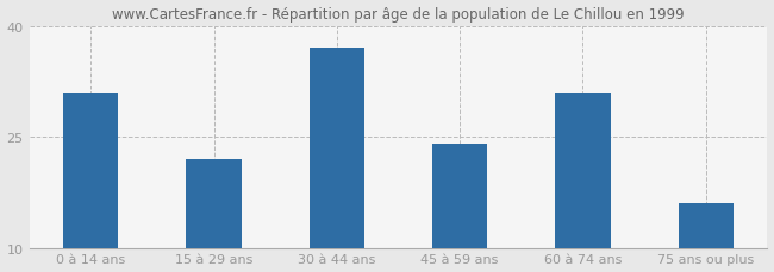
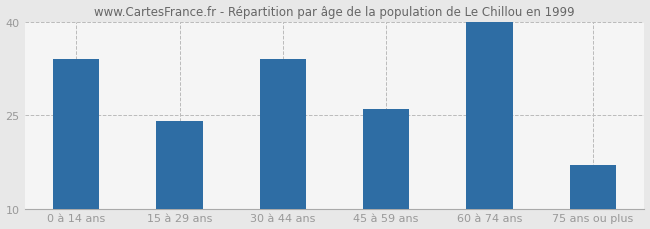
0 à 14 ans: 31 -> 34
15 à 29 ans: 22 -> 24
30 à 44 ans: 37 -> 34
45 à 59 ans: 24 -> 26
60 à 74 ans: 31 -> 40
75 ans ou plus: 16 -> 17
